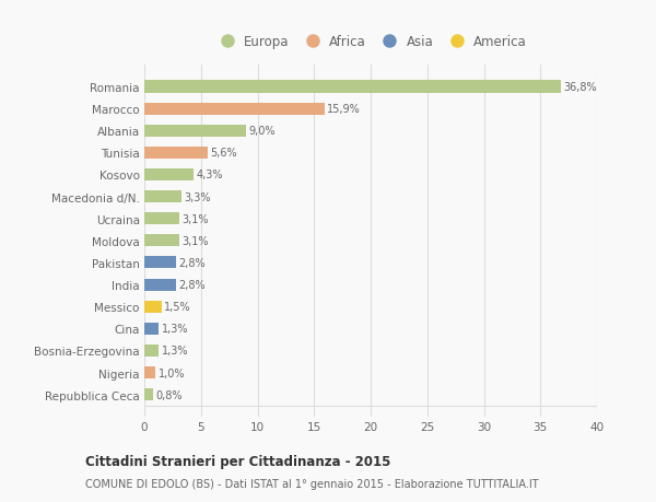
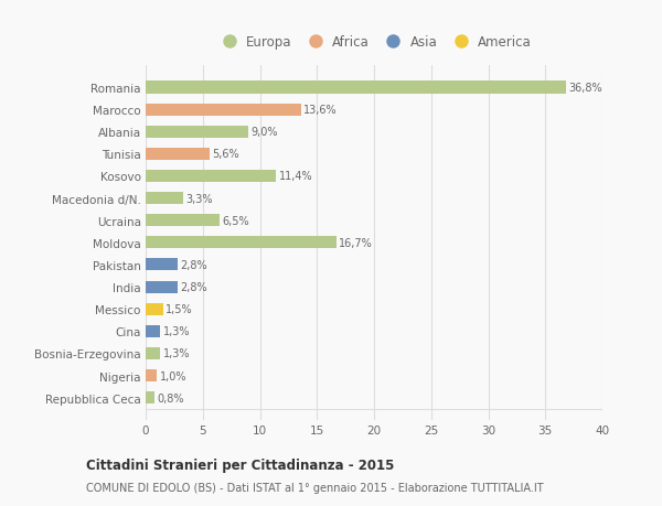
Marocco: 15,9% -> 13,6%
Kosovo: 4,3% -> 11,4%
Ucraina: 3,1% -> 6,5%
Moldova: 3,1% -> 16,7%
